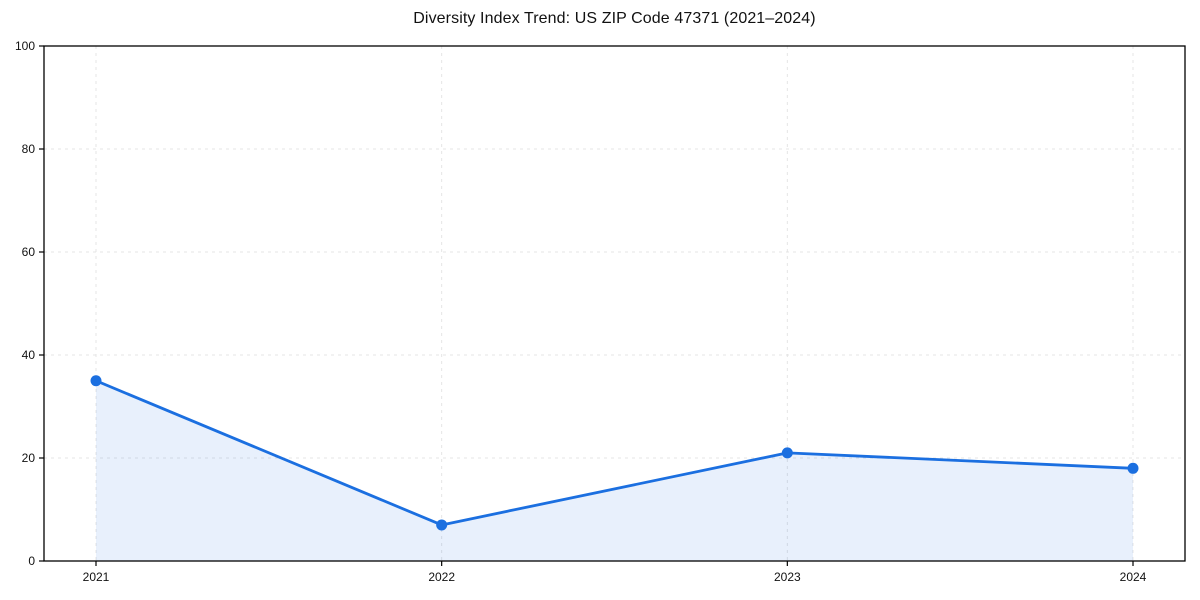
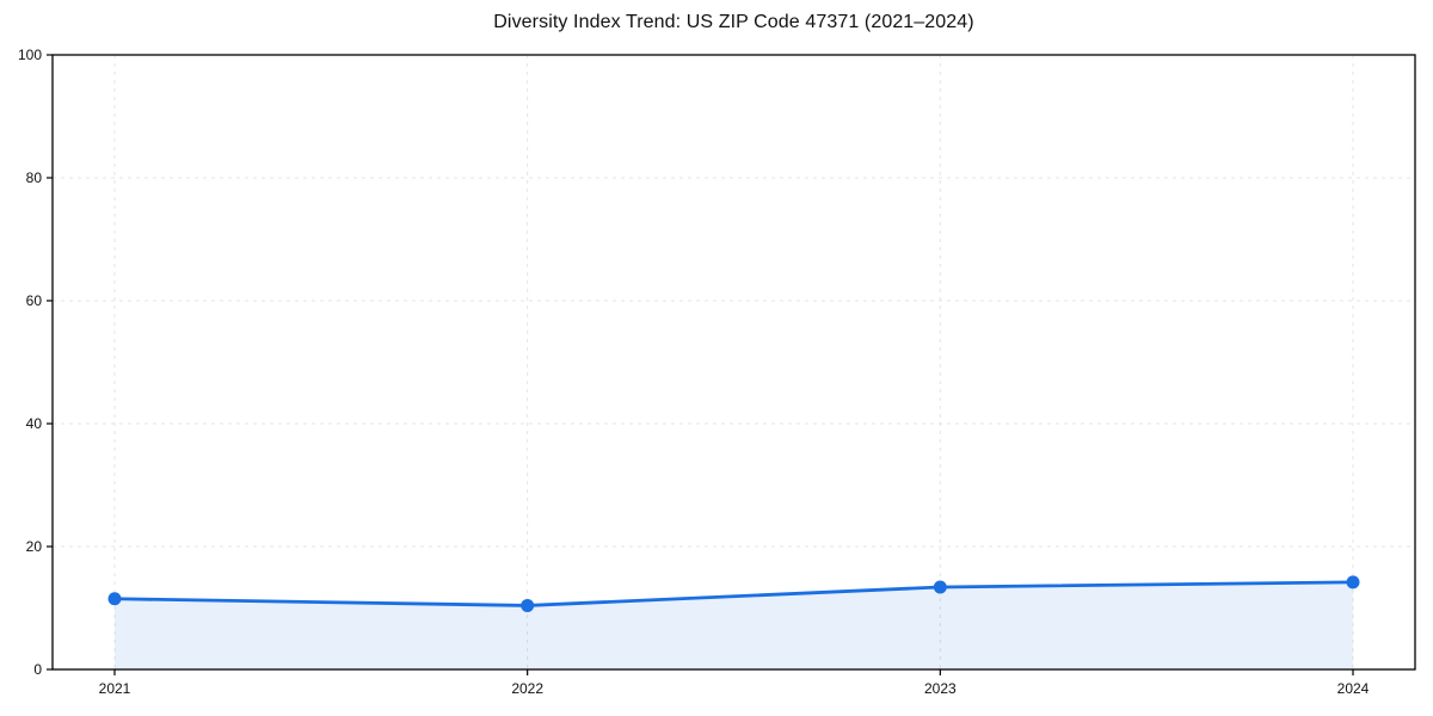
2021: 35 -> 12
2022: 7 -> 10
2023: 21 -> 13
2024: 18 -> 14
